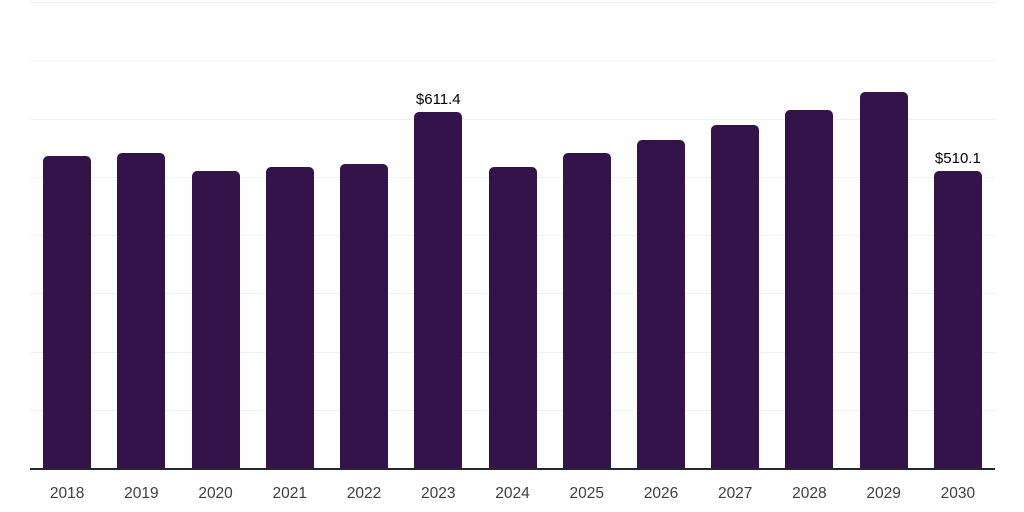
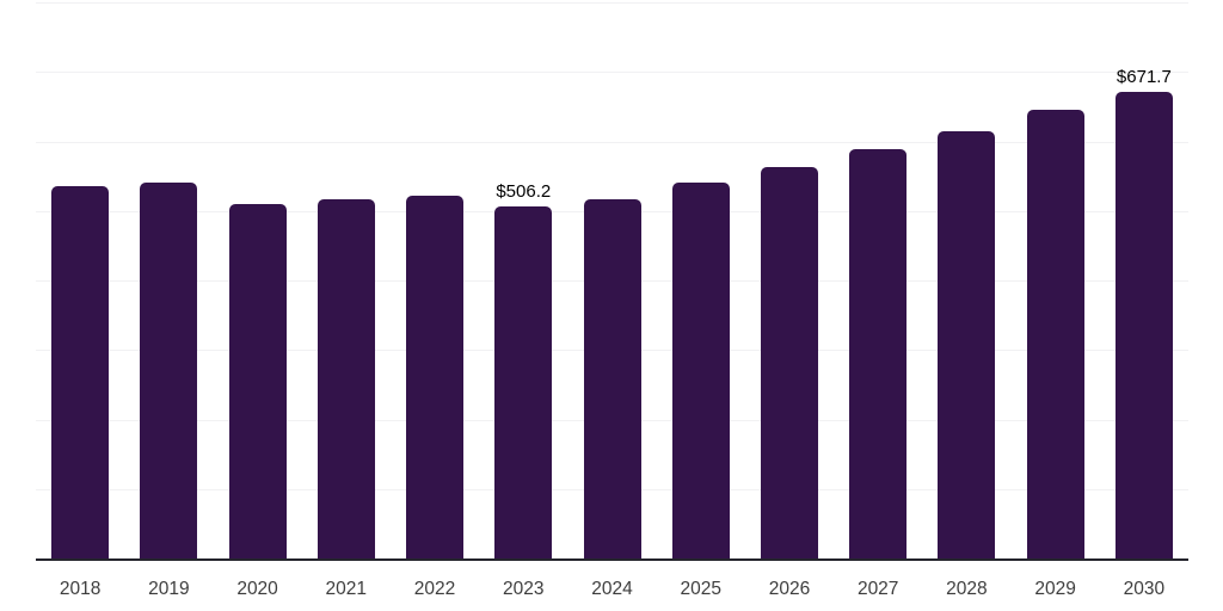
2023: $611.4 -> $506.2
2030: $510.1 -> $671.7
